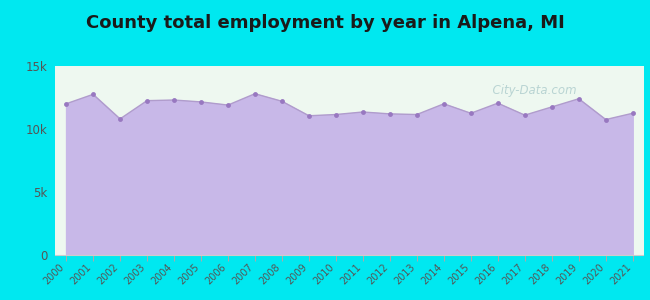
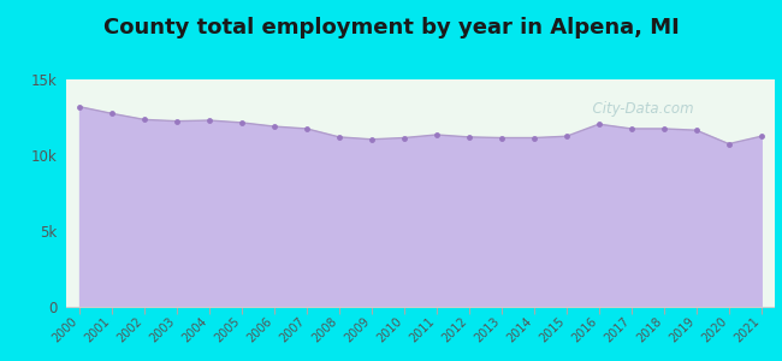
2000: 12.0k -> 13.2k
2002: 10.8k -> 12.4k
2007: 12.8k -> 11.8k
2008: 12.2k -> 11.2k
2014: 12.0k -> 11.2k
2017: 11.1k -> 11.8k
2019: 12.4k -> 11.6k
